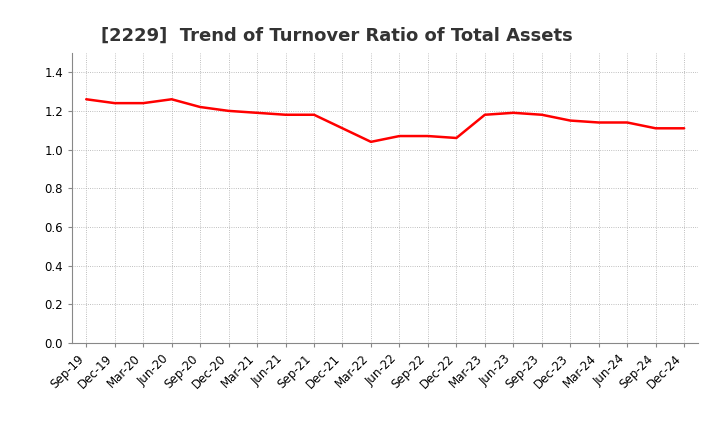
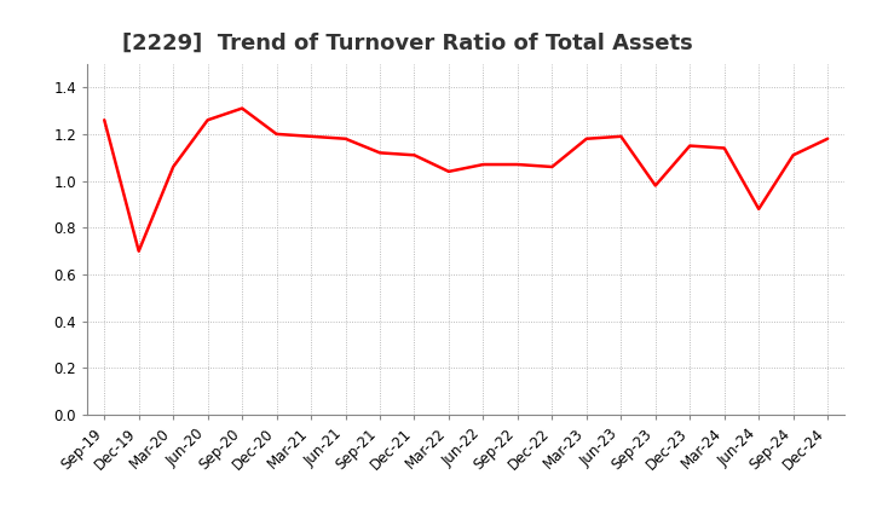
Dec-19: 1.24 -> 0.70
Mar-20: 1.24 -> 1.06
Sep-20: 1.22 -> 1.31
Sep-21: 1.18 -> 1.12
Sep-23: 1.18 -> 0.98
Jun-24: 1.14 -> 0.88
Dec-24: 1.11 -> 1.18
